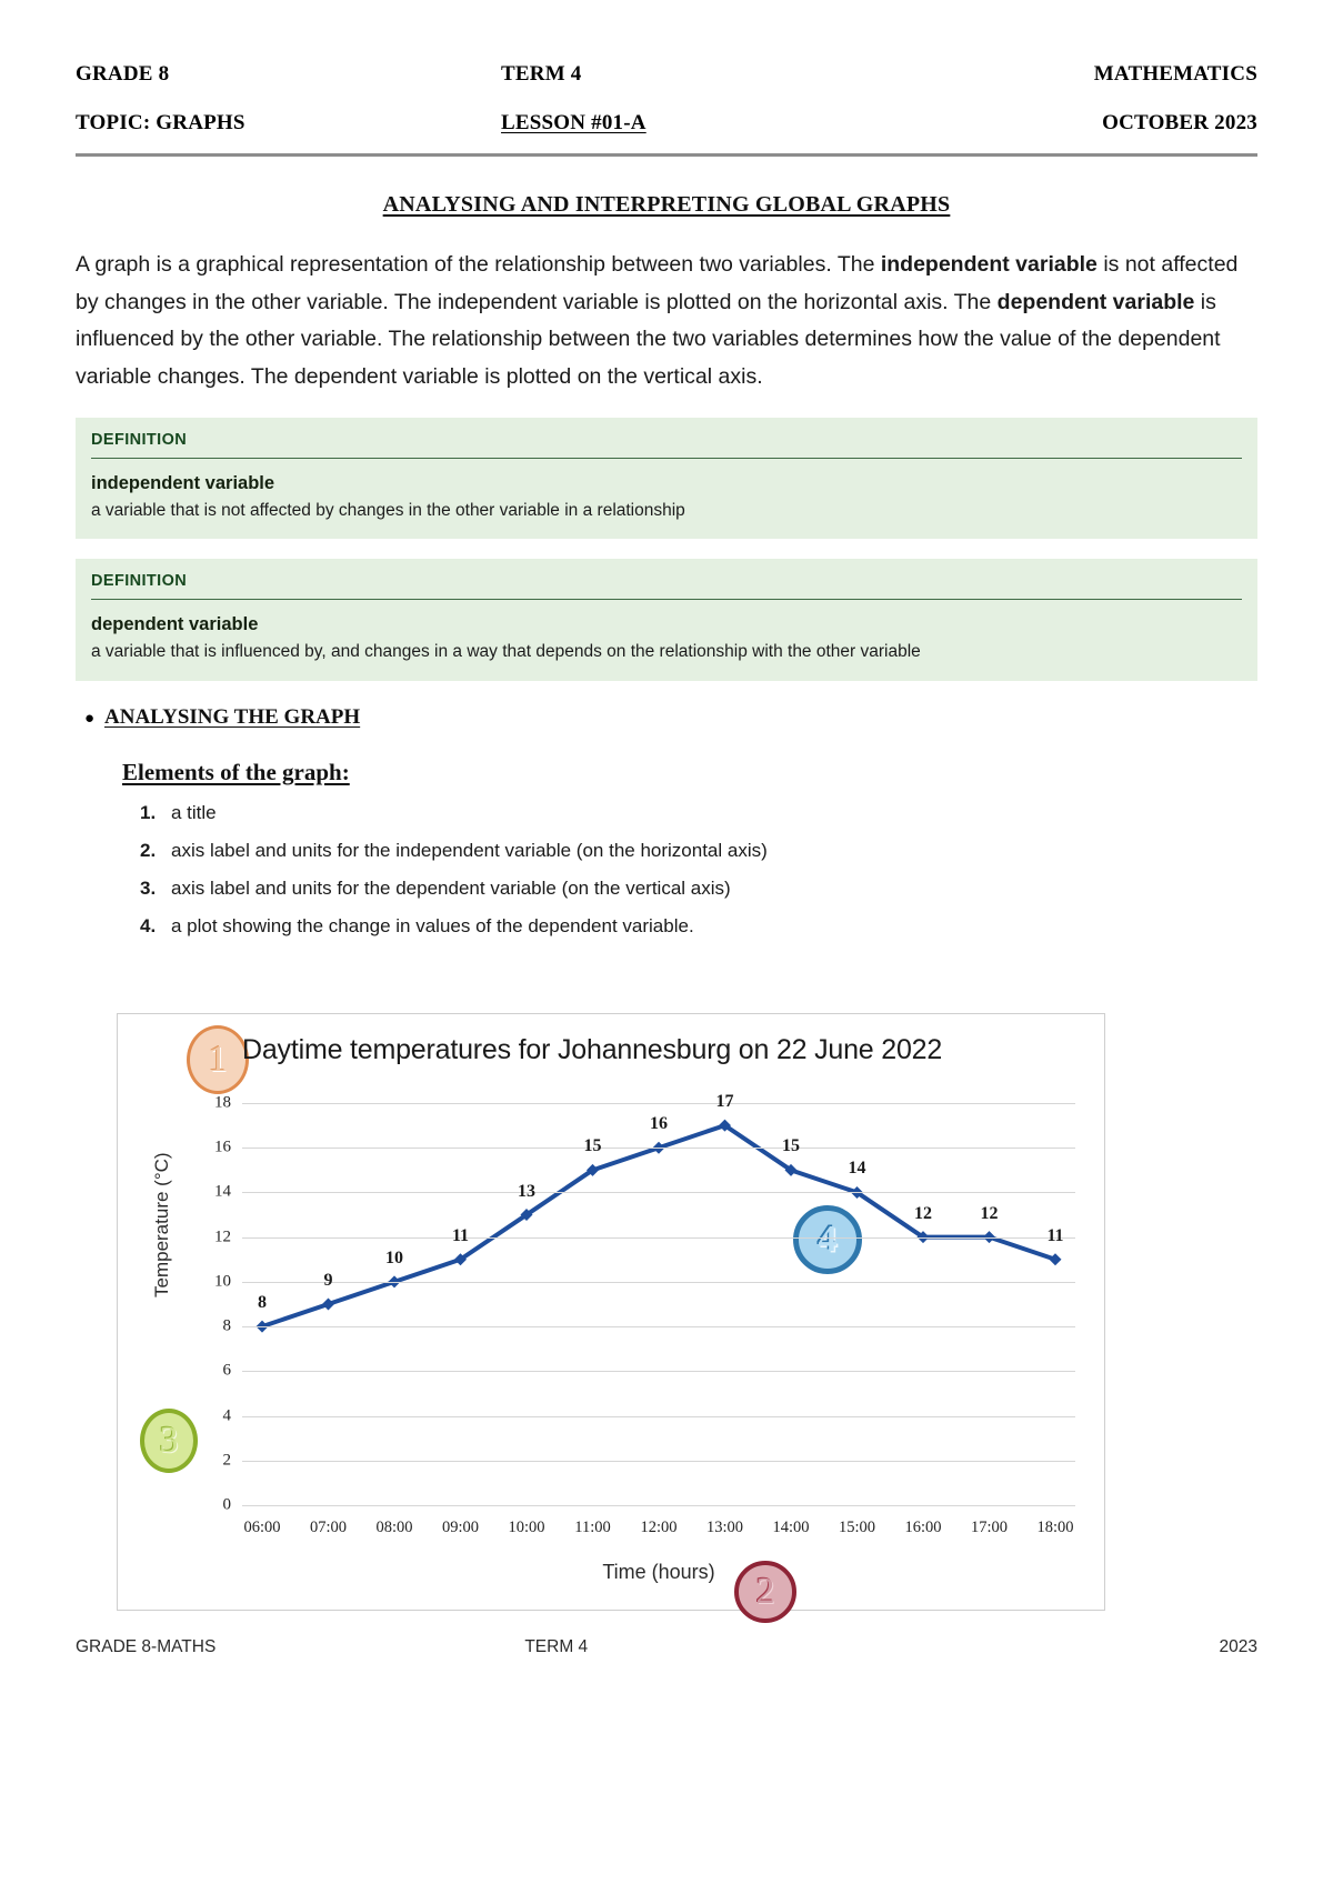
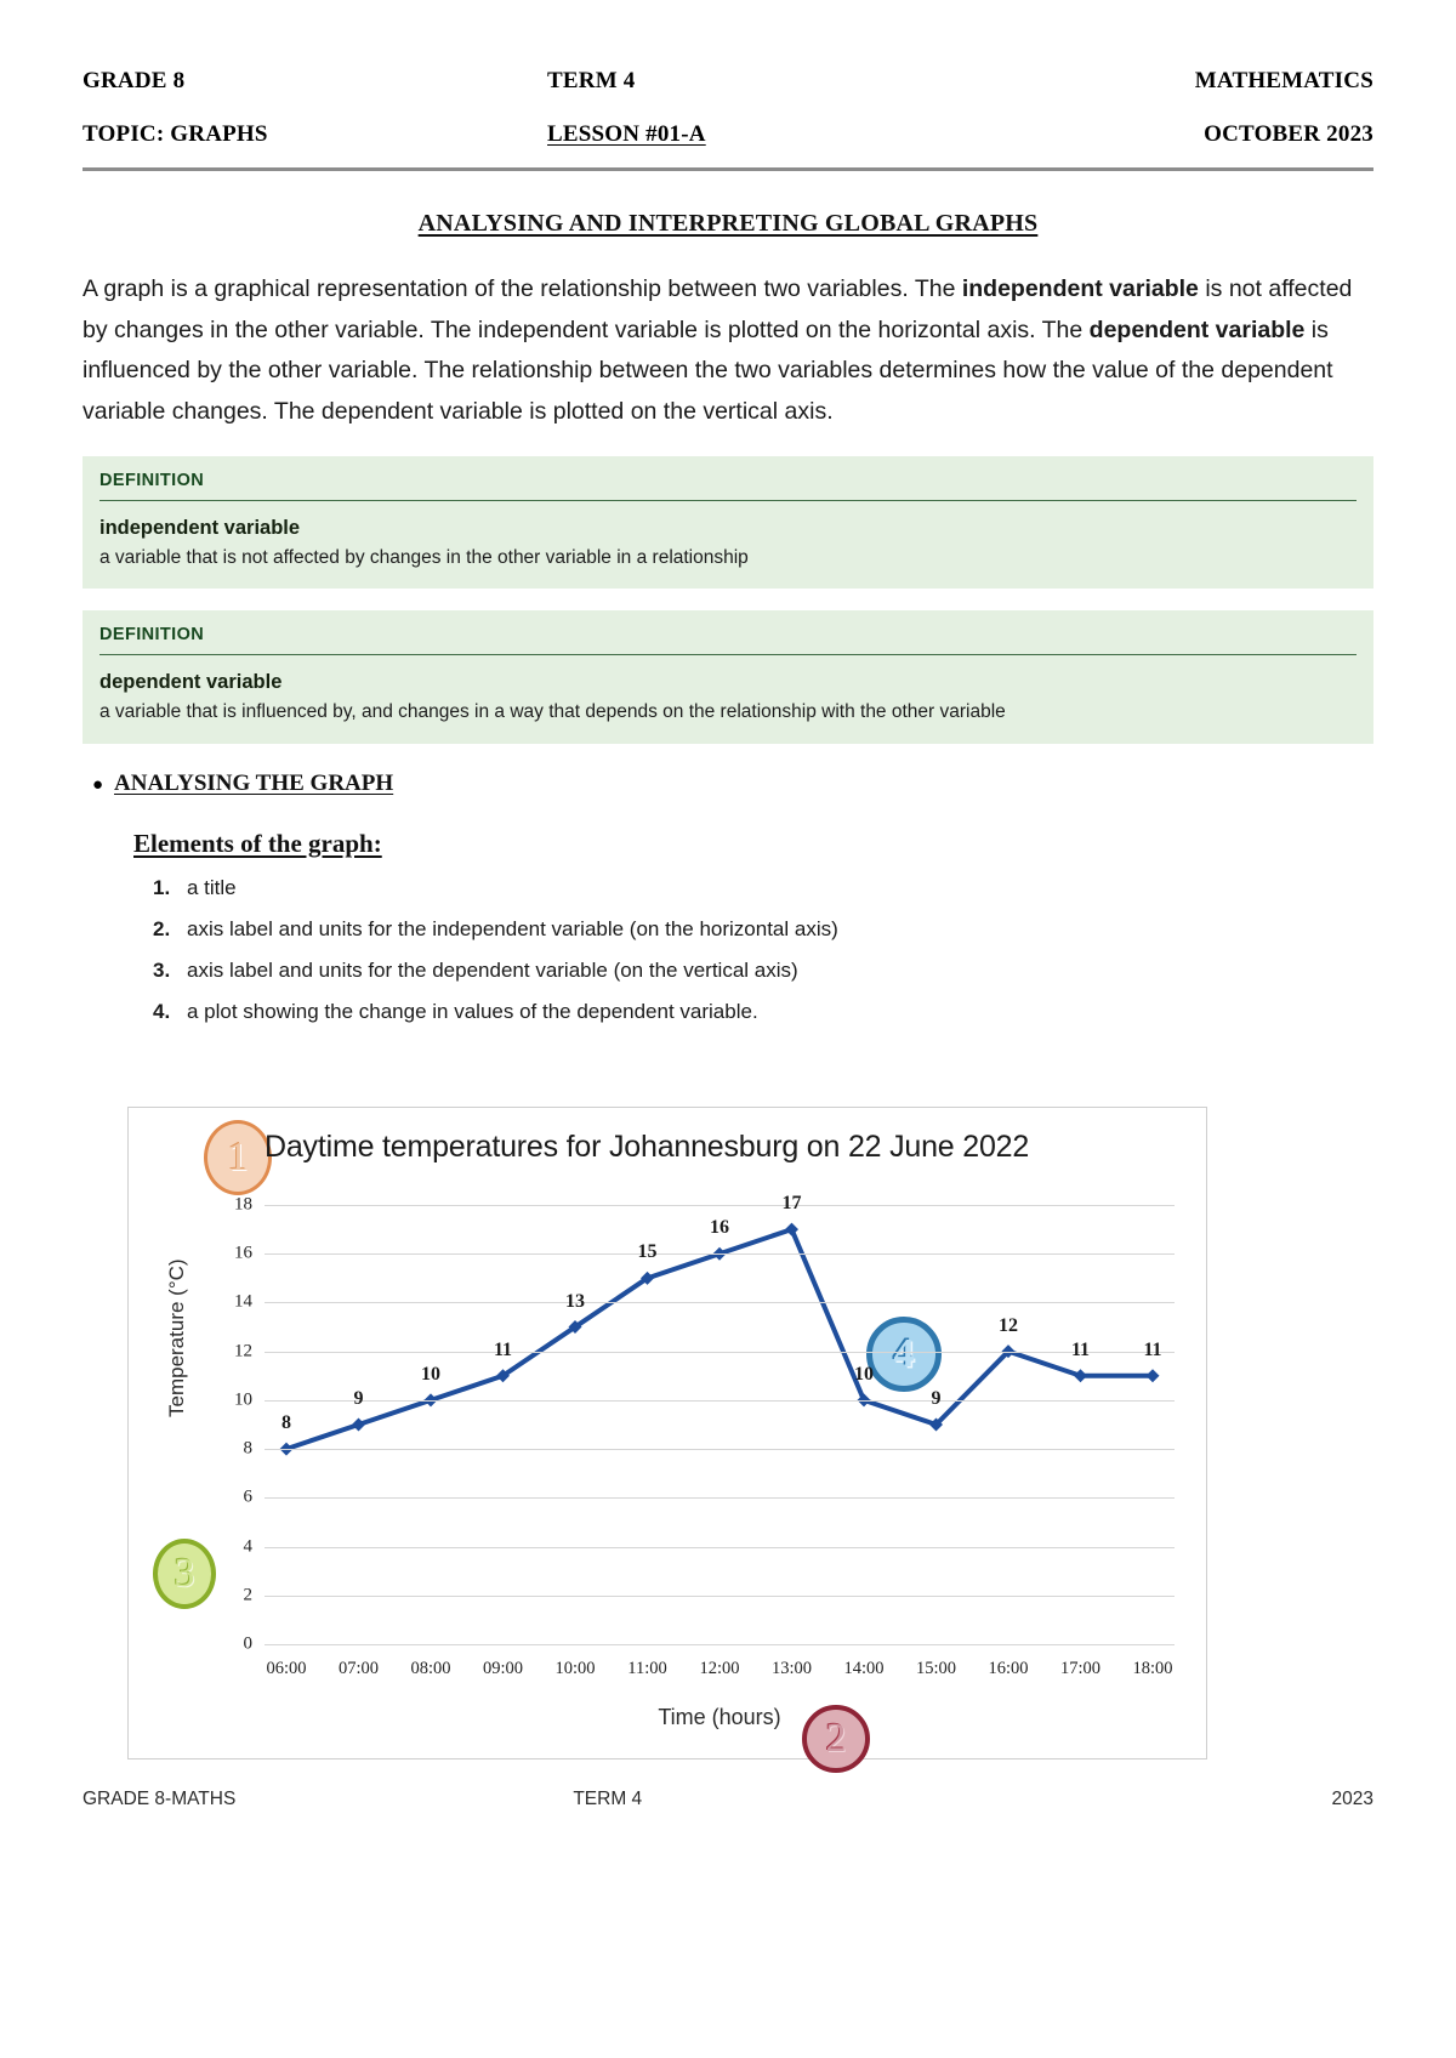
14:00: 15 -> 10
15:00: 14 -> 9
17:00: 12 -> 11
